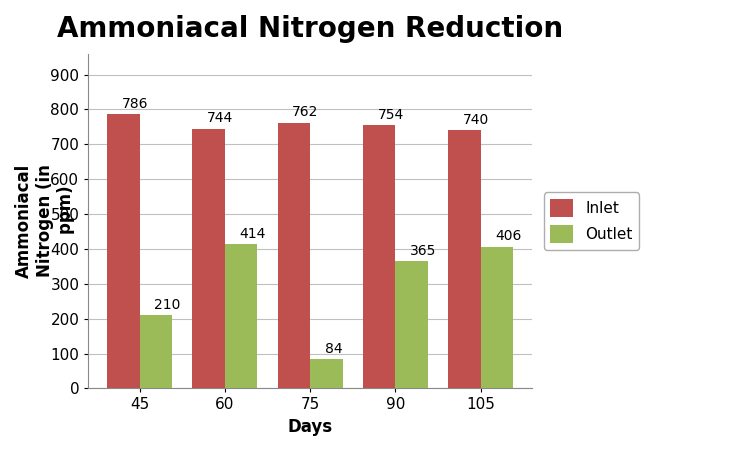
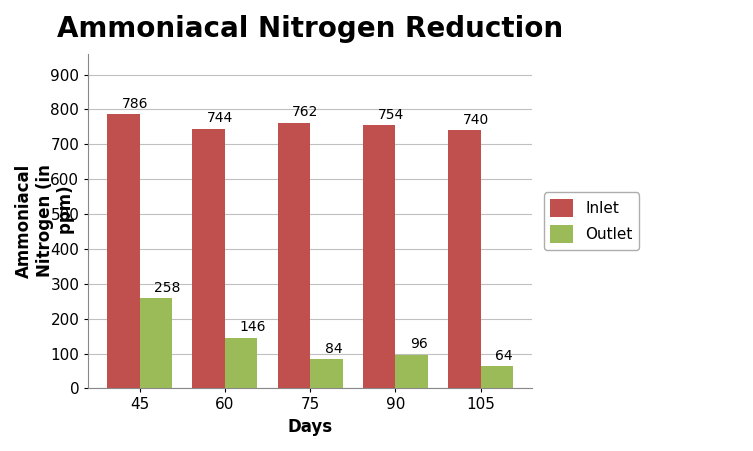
Outlet/45: 210 -> 258
Outlet/60: 414 -> 146
Outlet/90: 365 -> 96
Outlet/105: 406 -> 64
